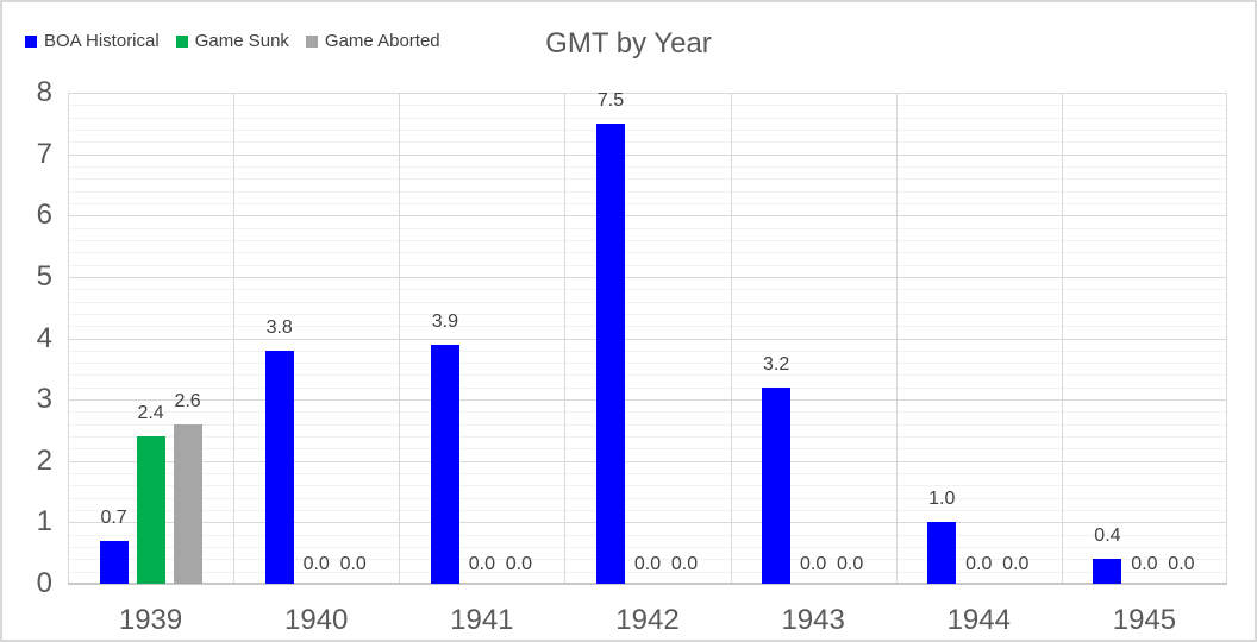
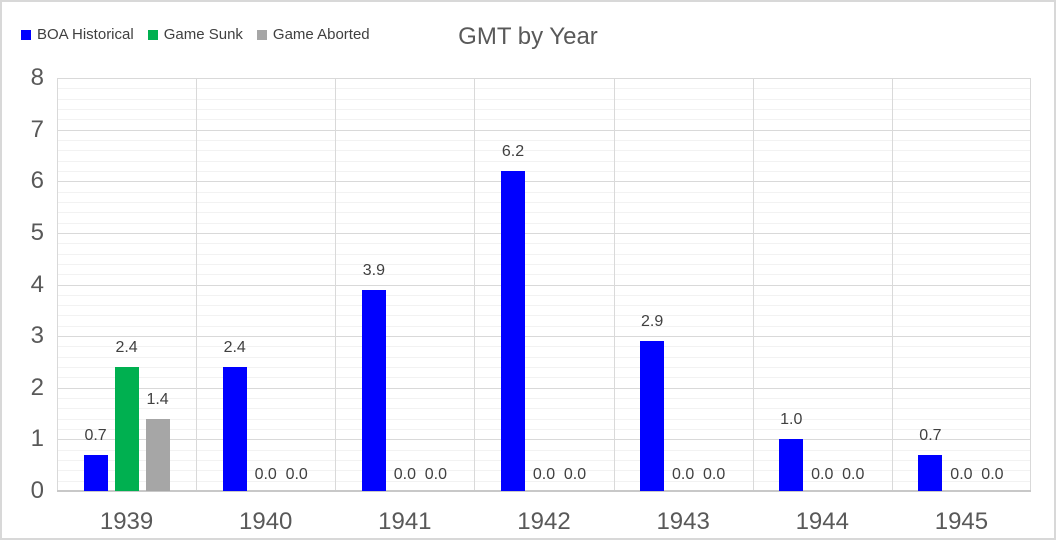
Game Aborted/1939: 2.6 -> 1.4
BOA Historical/1940: 3.8 -> 2.4
BOA Historical/1942: 7.5 -> 6.2
BOA Historical/1943: 3.2 -> 2.9
BOA Historical/1945: 0.4 -> 0.7
